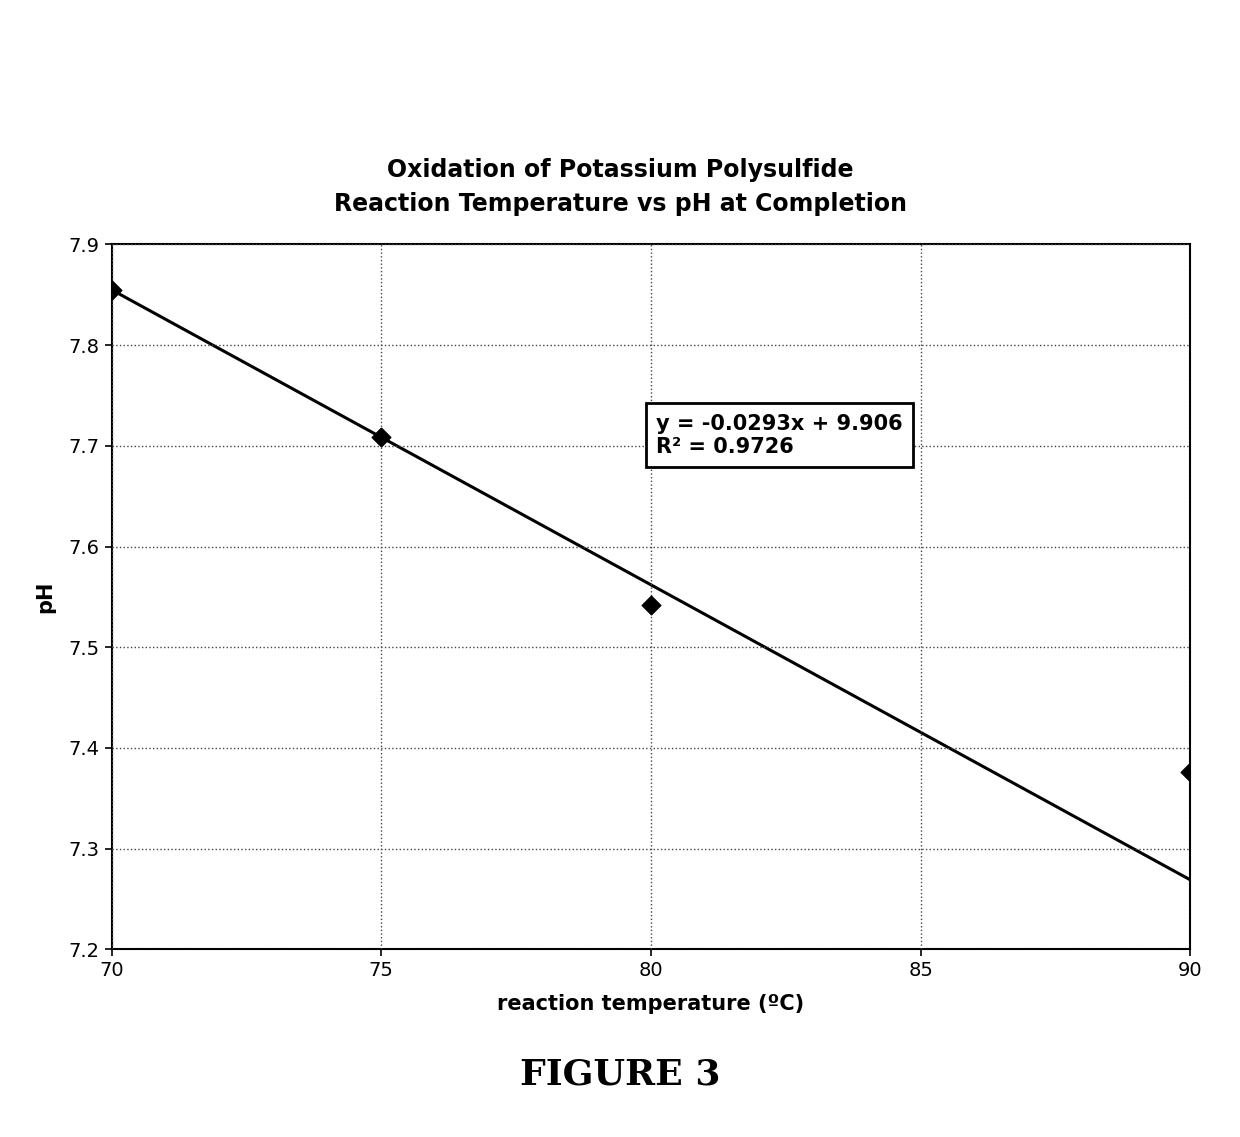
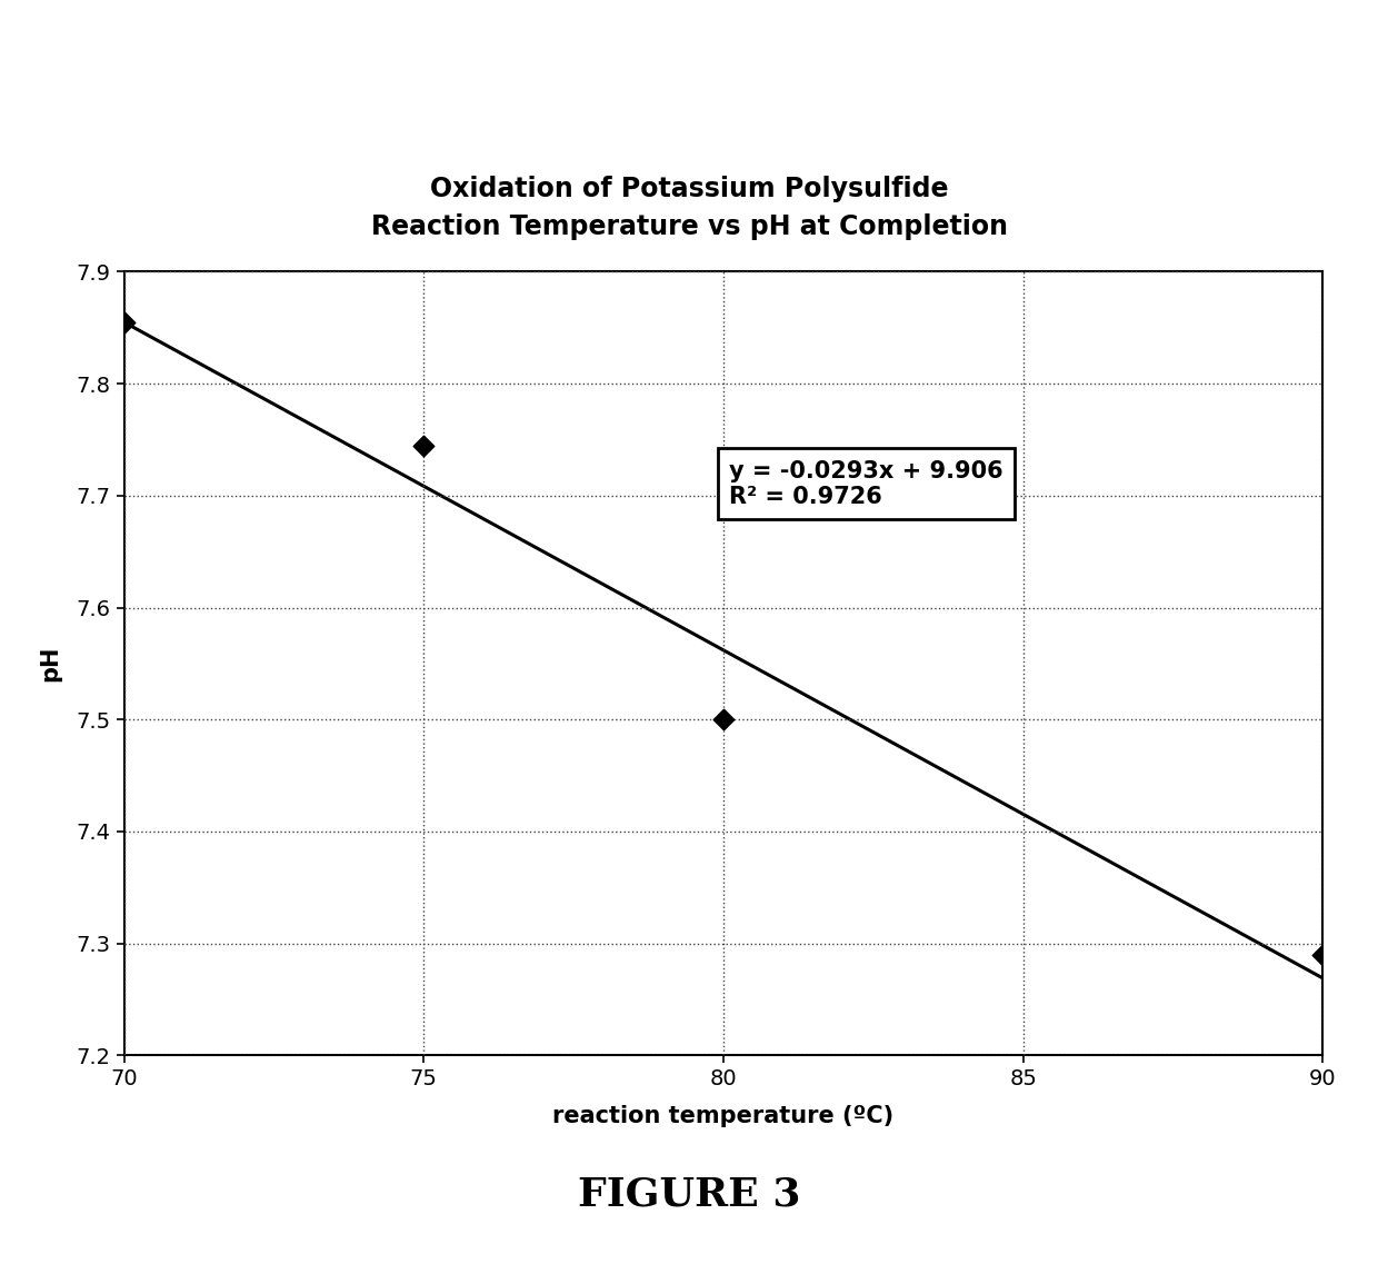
75: 7.709 -> 7.745
80: 7.542 -> 7.500
90: 7.376 -> 7.290
